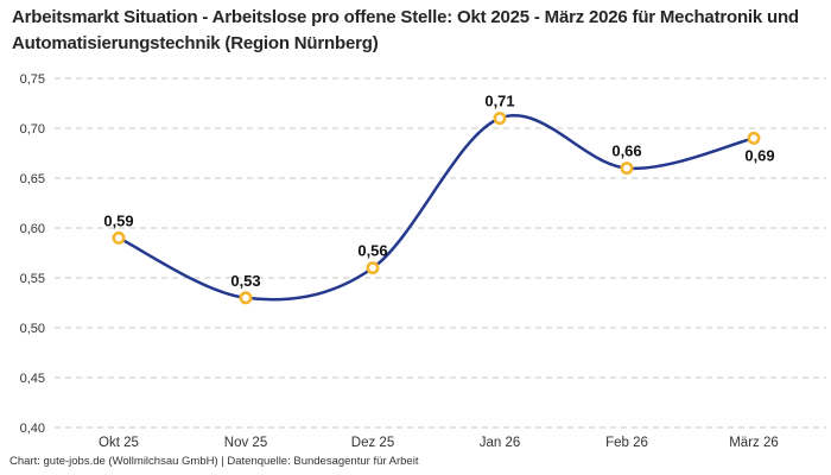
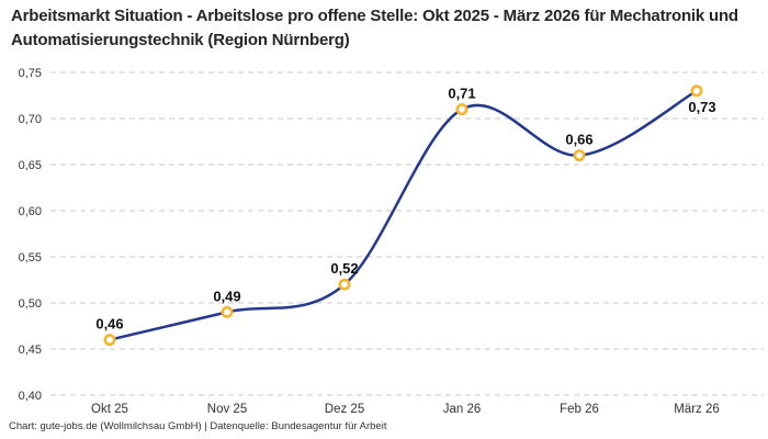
Okt 25: 0,59 -> 0,46
Nov 25: 0,53 -> 0,49
Dez 25: 0,56 -> 0,52
März 26: 0,69 -> 0,73
